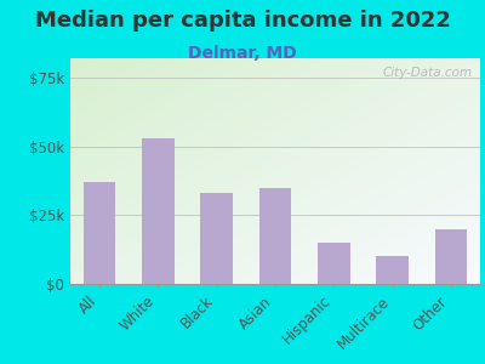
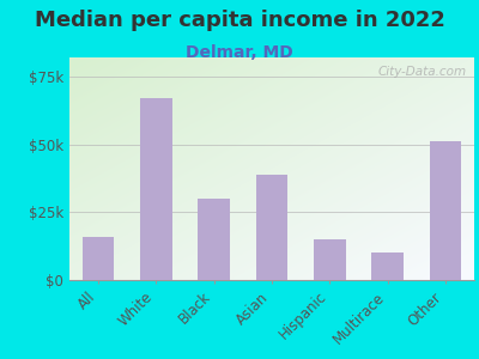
All: $37k -> $16k
White: $53k -> $67k
Black: $33k -> $30k
Asian: $35k -> $39k
Other: $20k -> $51k
